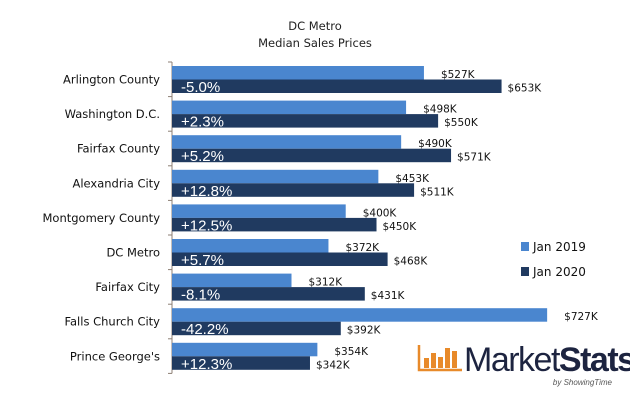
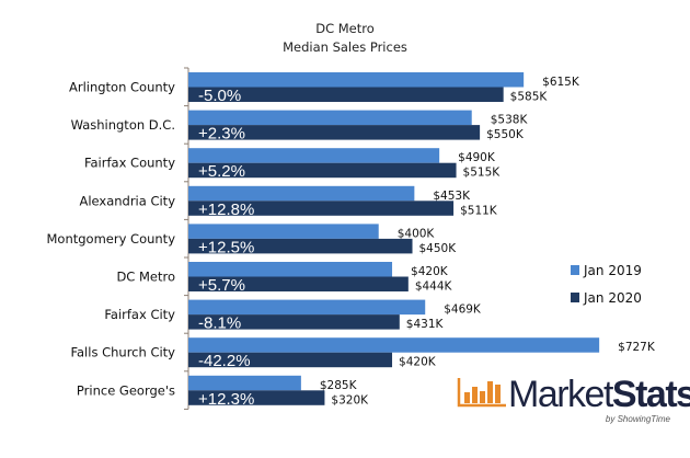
Jan 2019/Arlington County: $527K -> $615K
Jan 2020/Arlington County: $653K -> $585K
Jan 2019/Washington D.C.: $498K -> $538K
Jan 2020/Fairfax County: $571K -> $515K
Jan 2019/DC Metro: $372K -> $420K
Jan 2020/DC Metro: $468K -> $444K
Jan 2019/Fairfax City: $312K -> $469K
Jan 2020/Falls Church City: $392K -> $420K
Jan 2019/Prince George's: $354K -> $285K
Jan 2020/Prince George's: $342K -> $320K
